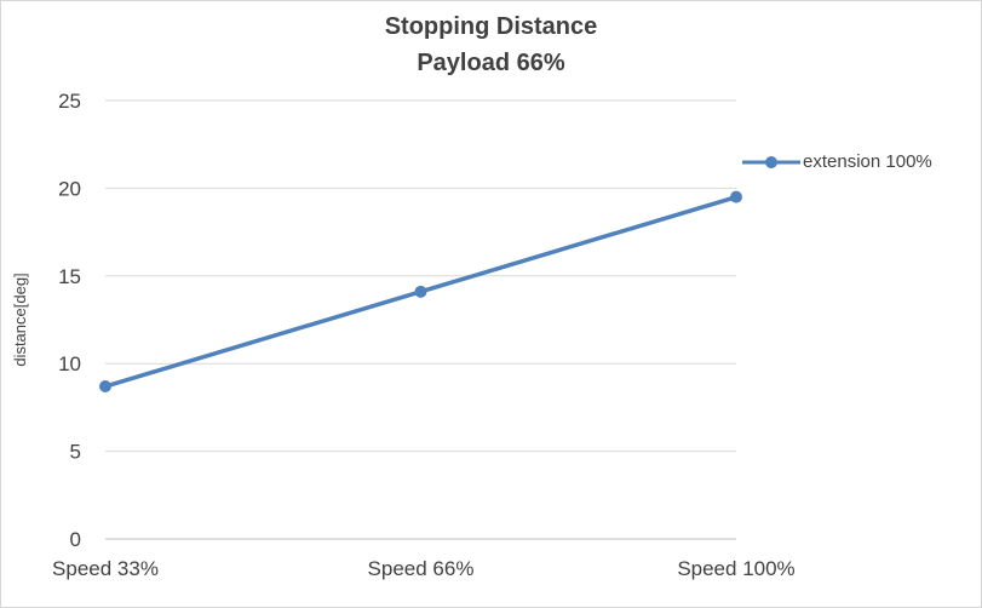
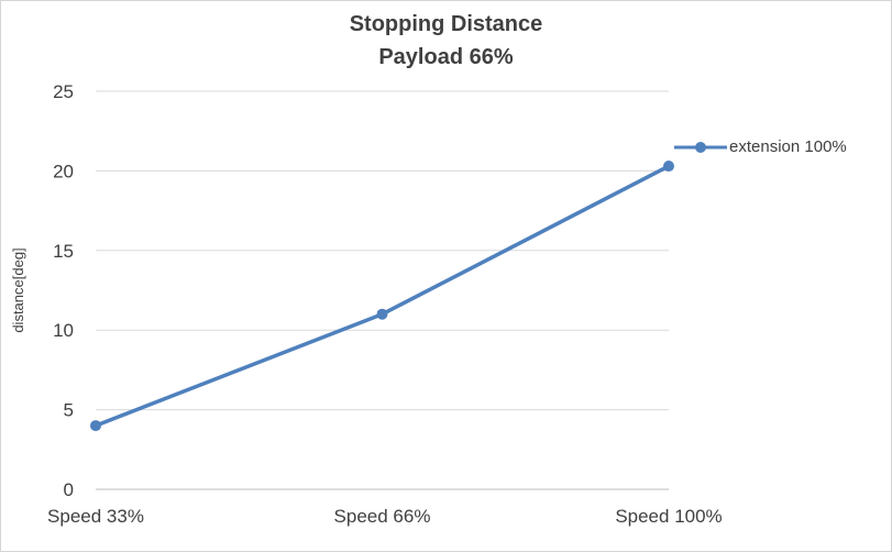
Speed 33%: 8.7 -> 4.0
Speed 66%: 14.1 -> 11.0
Speed 100%: 19.5 -> 20.3
